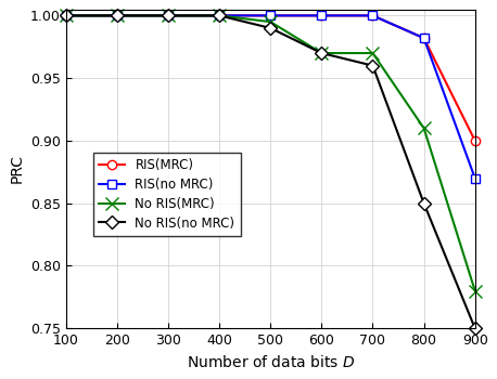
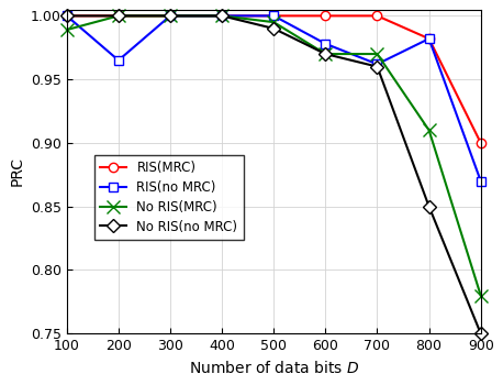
No RIS(MRC)/100: 1.000 -> 0.989
RIS(no MRC)/200: 1.000 -> 0.965
RIS(no MRC)/600: 1.000 -> 0.978
RIS(no MRC)/700: 1.000 -> 0.962
